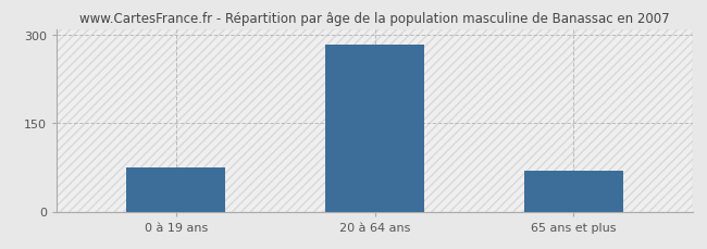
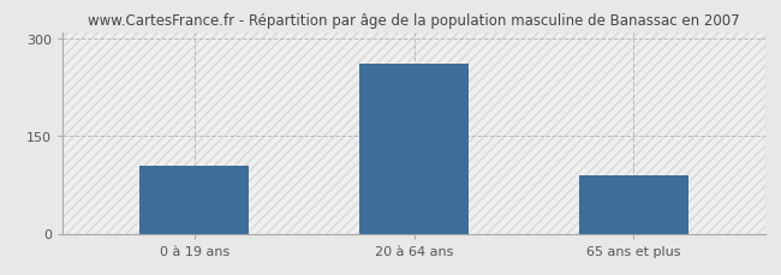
0 à 19 ans: 75 -> 104
20 à 64 ans: 284 -> 262
65 ans et plus: 70 -> 90
